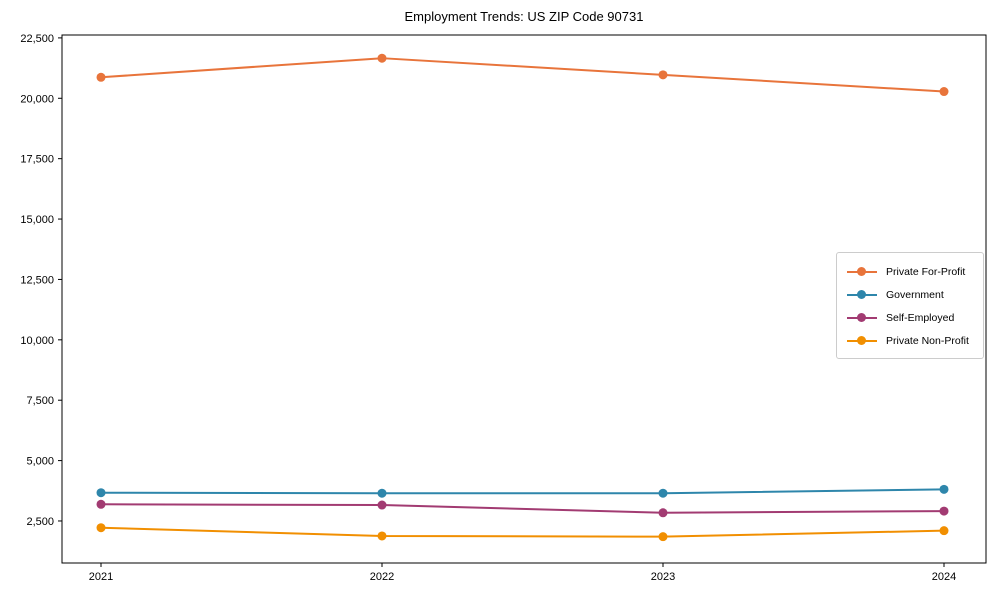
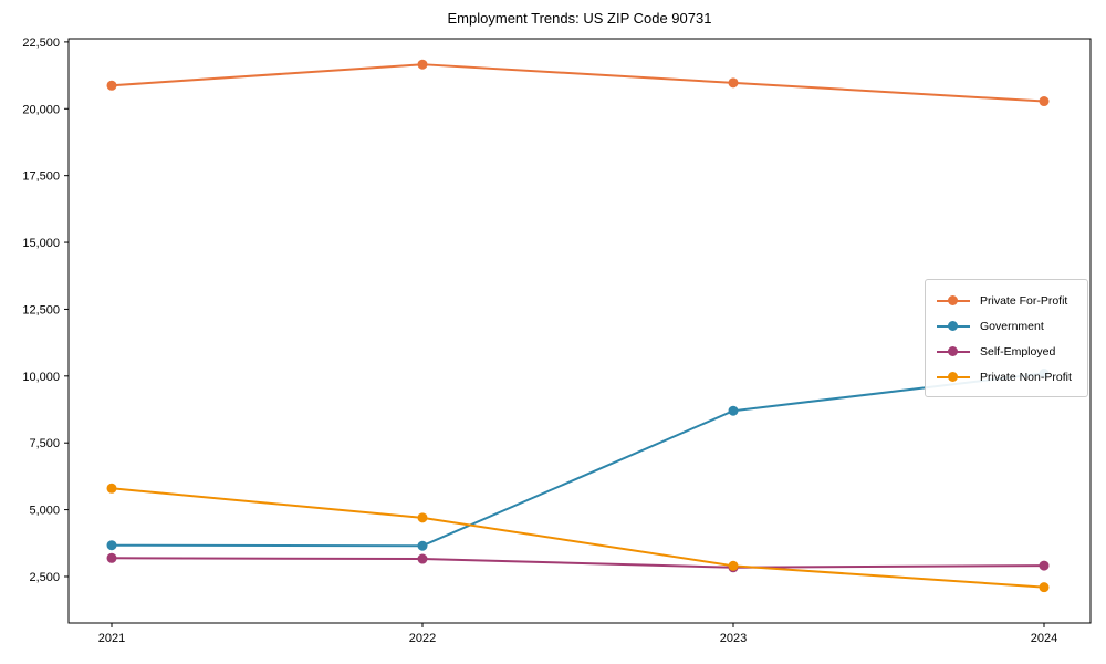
Private Non-Profit/2021: 2200 -> 5800
Private Non-Profit/2022: 1900 -> 4700
Government/2023: 3600 -> 8700
Private Non-Profit/2023: 1800 -> 2900
Government/2024: 3800 -> 10100
